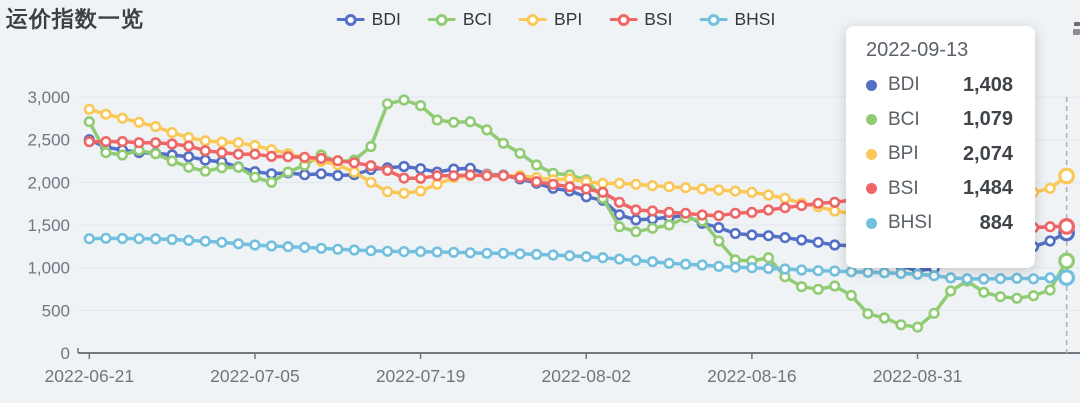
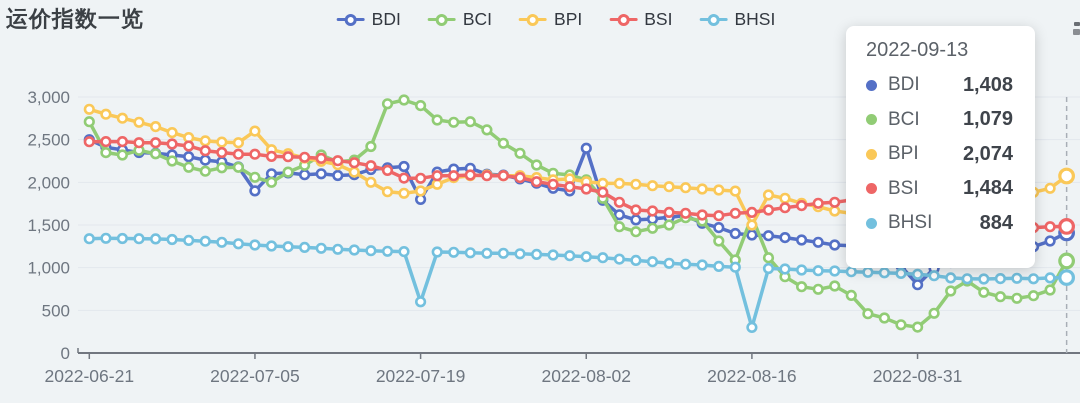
BDI/2022-07-05: 2100 -> 1900
BPI/2022-07-05: 2400 -> 2600
BDI/2022-07-19: 2200 -> 1800
BHSI/2022-07-19: 1200 -> 600
BDI/2022-08-02: 1800 -> 2400
BCI/2022-08-16: 1100 -> 1600
BPI/2022-08-16: 1900 -> 1500
BHSI/2022-08-16: 1000 -> 300
BDI/2022-08-31: 1000 -> 800
BSI/2022-08-31: 1700 -> 2400
